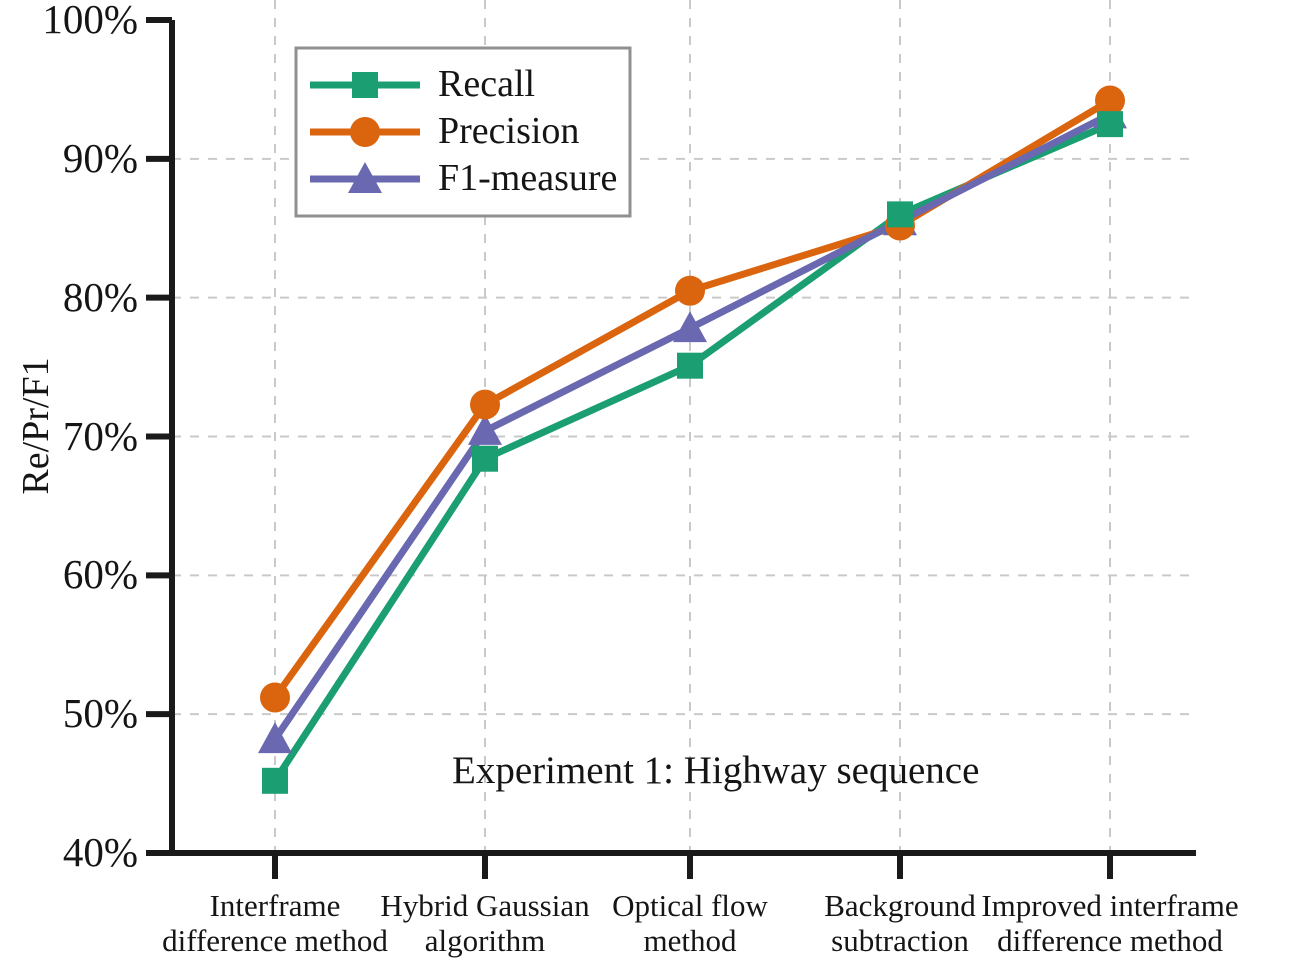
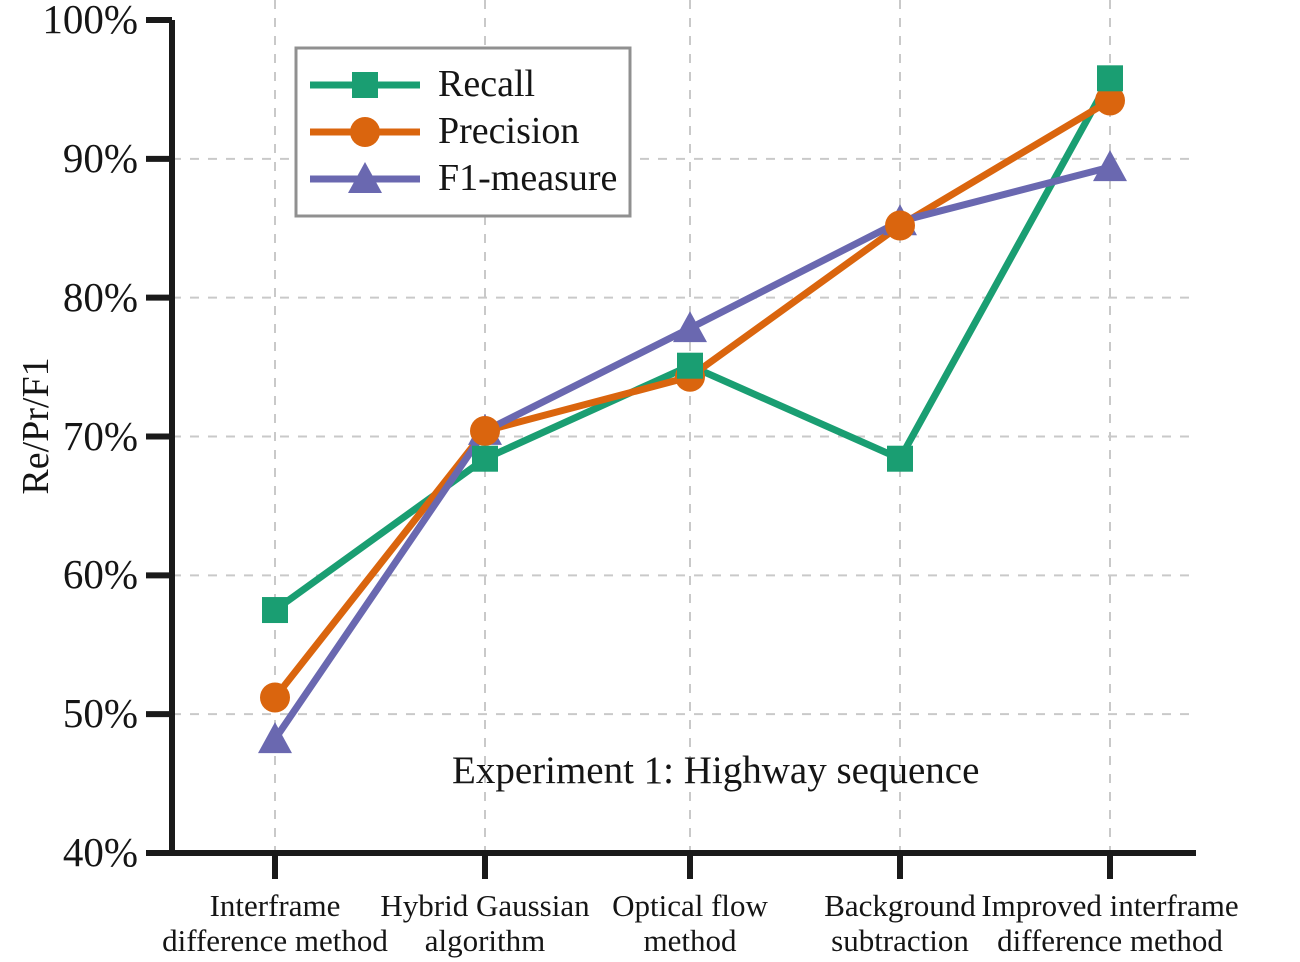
Recall/Interframe difference method: 45.2% -> 57.5%
Precision/Hybrid Gaussian algorithm: 72.3% -> 70.4%
Precision/Optical flow method: 80.5% -> 74.3%
Recall/Background subtraction: 86.0% -> 68.4%
Recall/Improved interframe difference method: 92.5% -> 95.8%
F1-measure/Improved interframe difference method: 93.2% -> 89.4%
